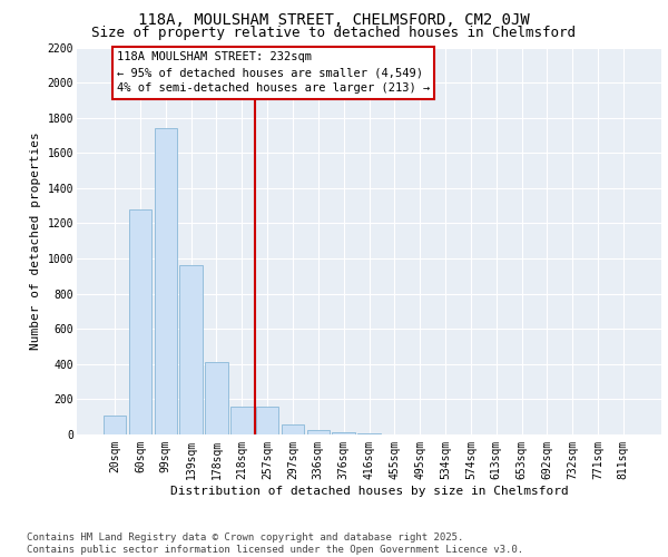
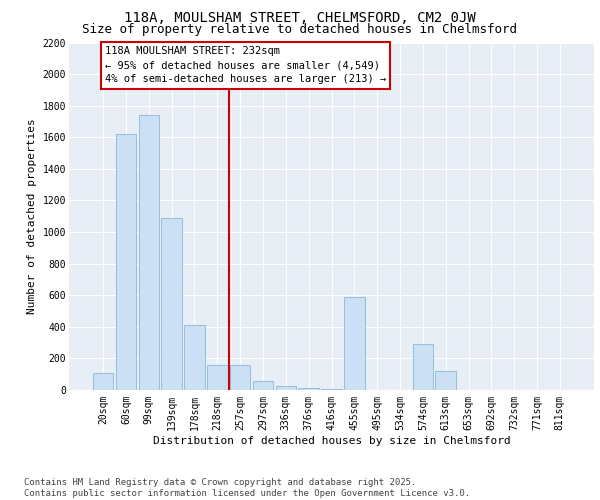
60sqm: 1280 -> 1620
139sqm: 960 -> 1090
455sqm: 0 -> 590
574sqm: 0 -> 290
613sqm: 0 -> 120
